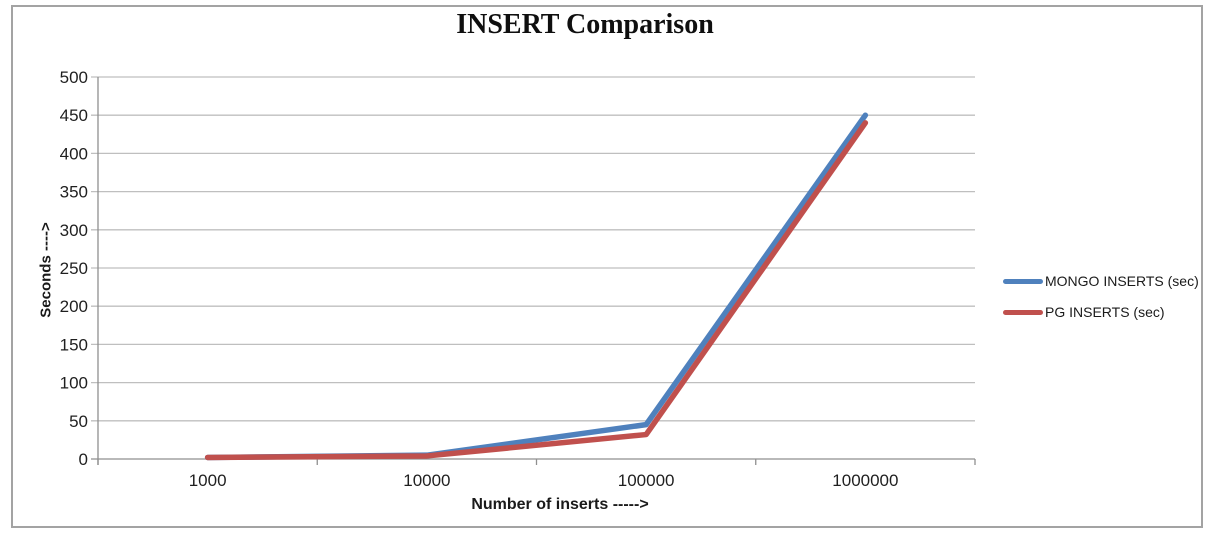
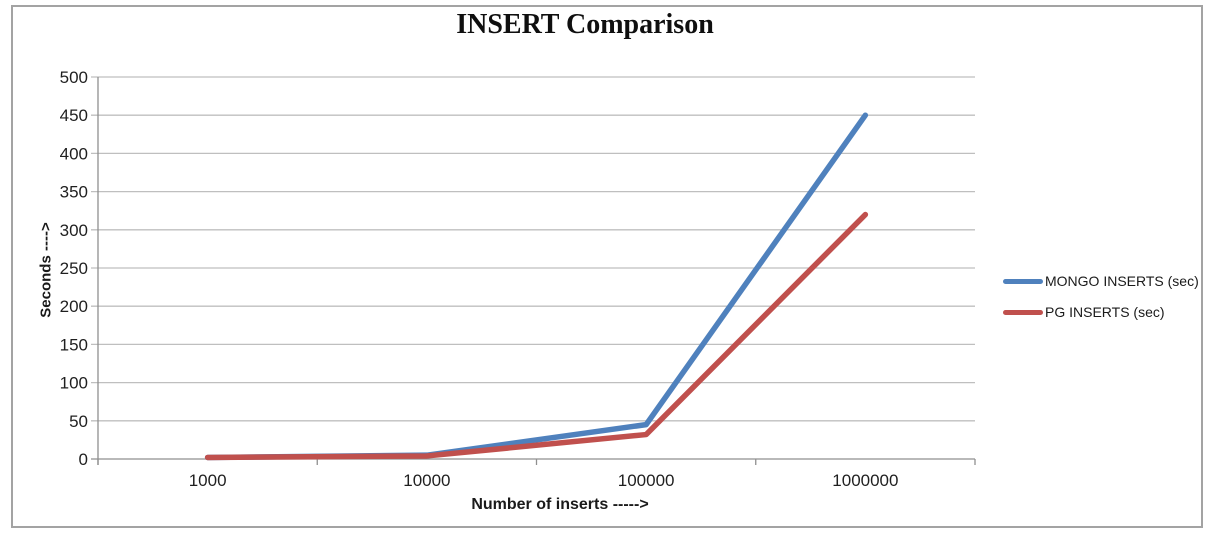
PG INSERTS (sec)/1000000: 440 -> 320
